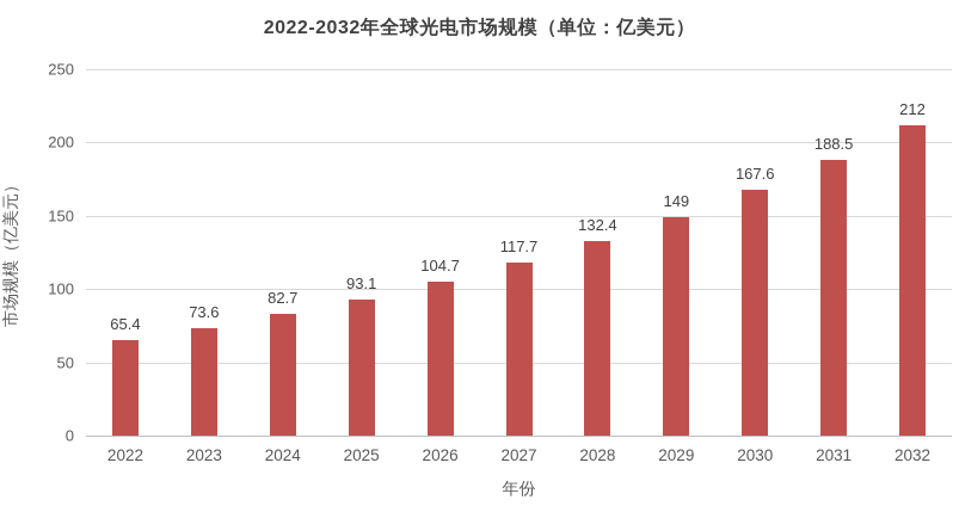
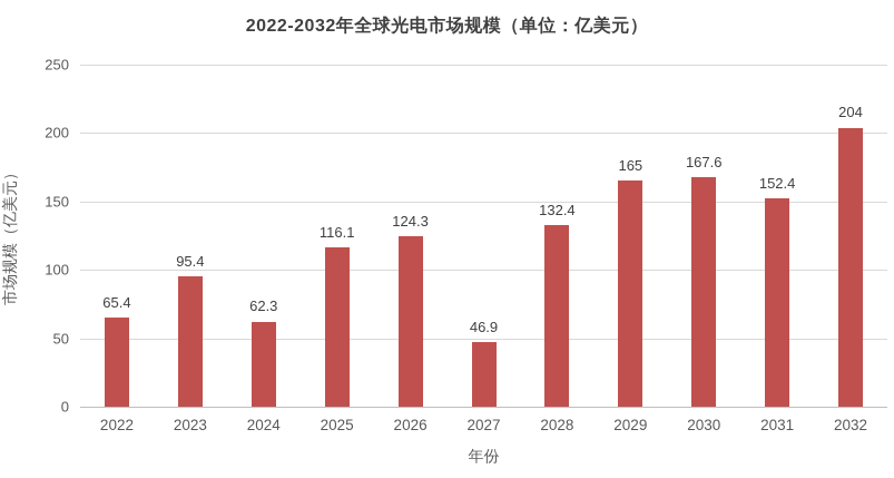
2023: 73.6 -> 95.4
2024: 82.7 -> 62.3
2025: 93.1 -> 116.1
2026: 104.7 -> 124.3
2027: 117.7 -> 46.9
2029: 149 -> 165
2031: 188.5 -> 152.4
2032: 212 -> 204
